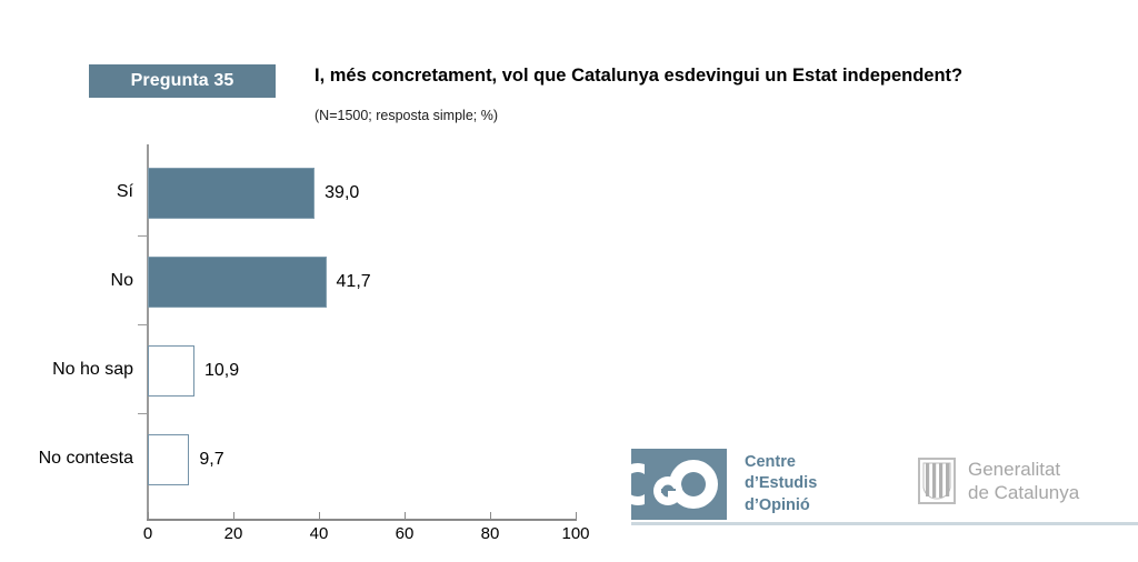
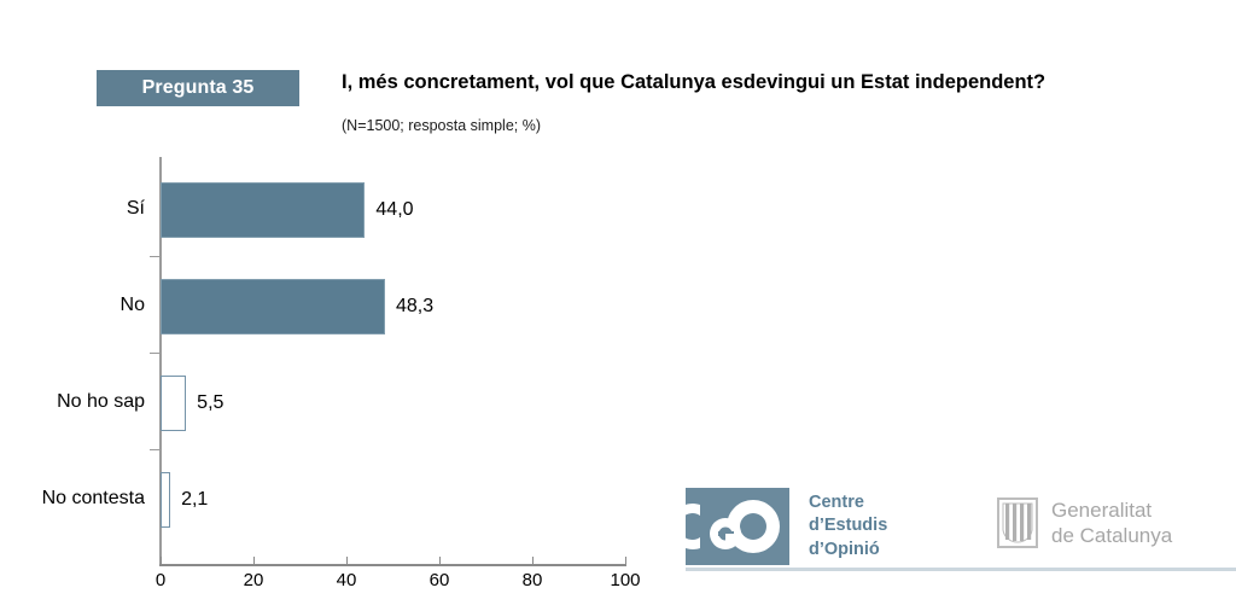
Sí: 39,0 -> 44,0
No: 41,7 -> 48,3
No ho sap: 10,9 -> 5,5
No contesta: 9,7 -> 2,1
